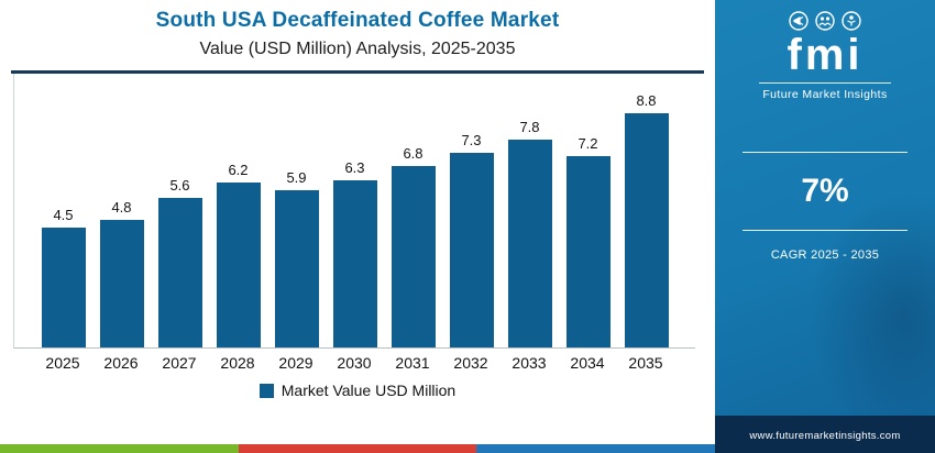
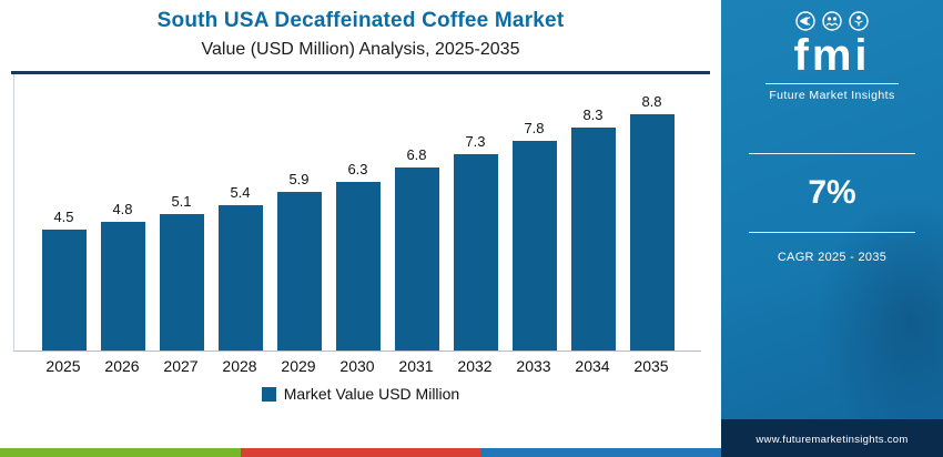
2027: 5.6 -> 5.1
2028: 6.2 -> 5.4
2034: 7.2 -> 8.3
